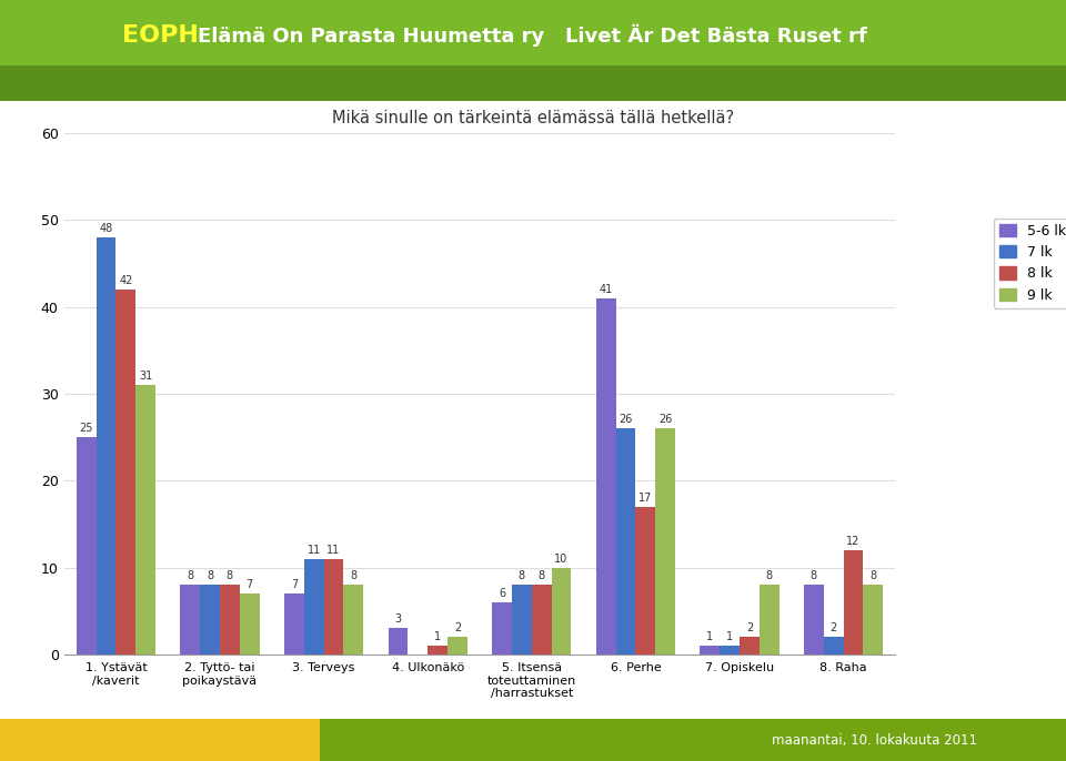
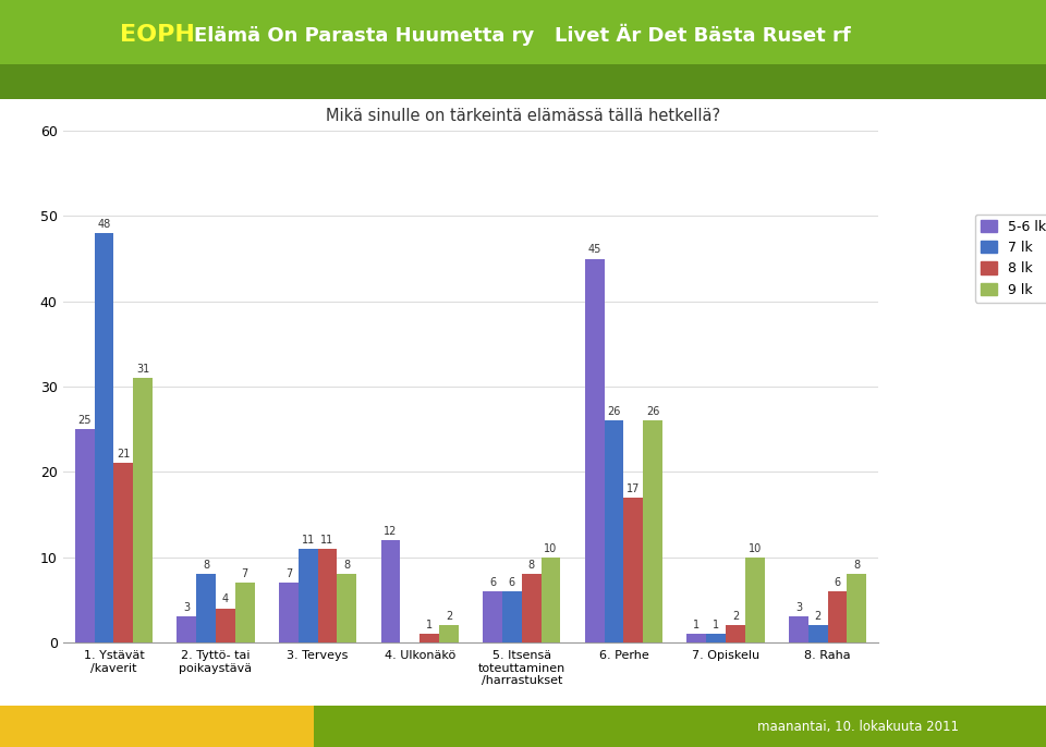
8 lk/1. Ystävät /kaverit: 42 -> 21
5-6 lk/2. Tyttö- tai poikaystävä: 8 -> 3
8 lk/2. Tyttö- tai poikaystävä: 8 -> 4
5-6 lk/4. Ulkonäkö: 3 -> 12
7 lk/5. Itsensä toteuttaminen /harrastukset: 8 -> 6
5-6 lk/6. Perhe: 41 -> 45
9 lk/7. Opiskelu: 8 -> 10
5-6 lk/8. Raha: 8 -> 3
8 lk/8. Raha: 12 -> 6
